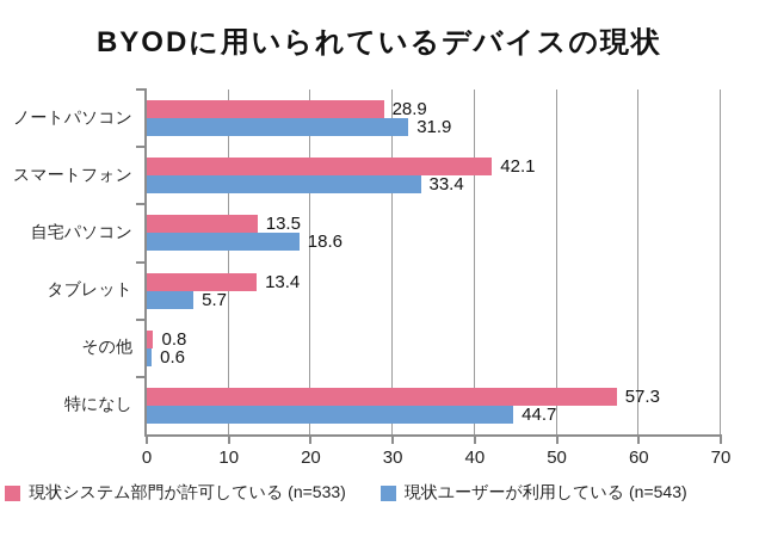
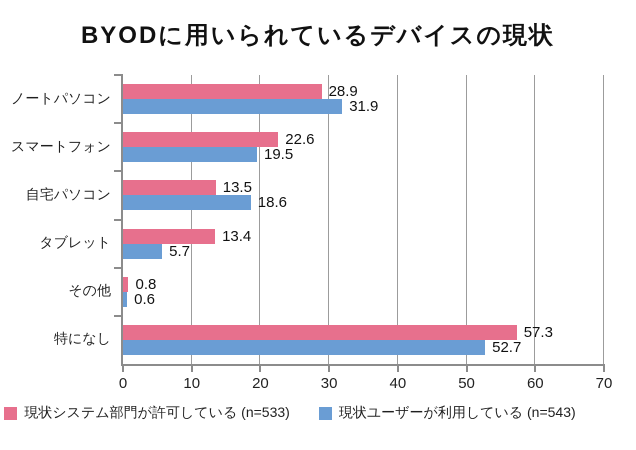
現状システム部門が許可している (n=533)/スマートフォン: 42.1 -> 22.6
現状ユーザーが利用している (n=543)/スマートフォン: 33.4 -> 19.5
現状ユーザーが利用している (n=543)/特になし: 44.7 -> 52.7
